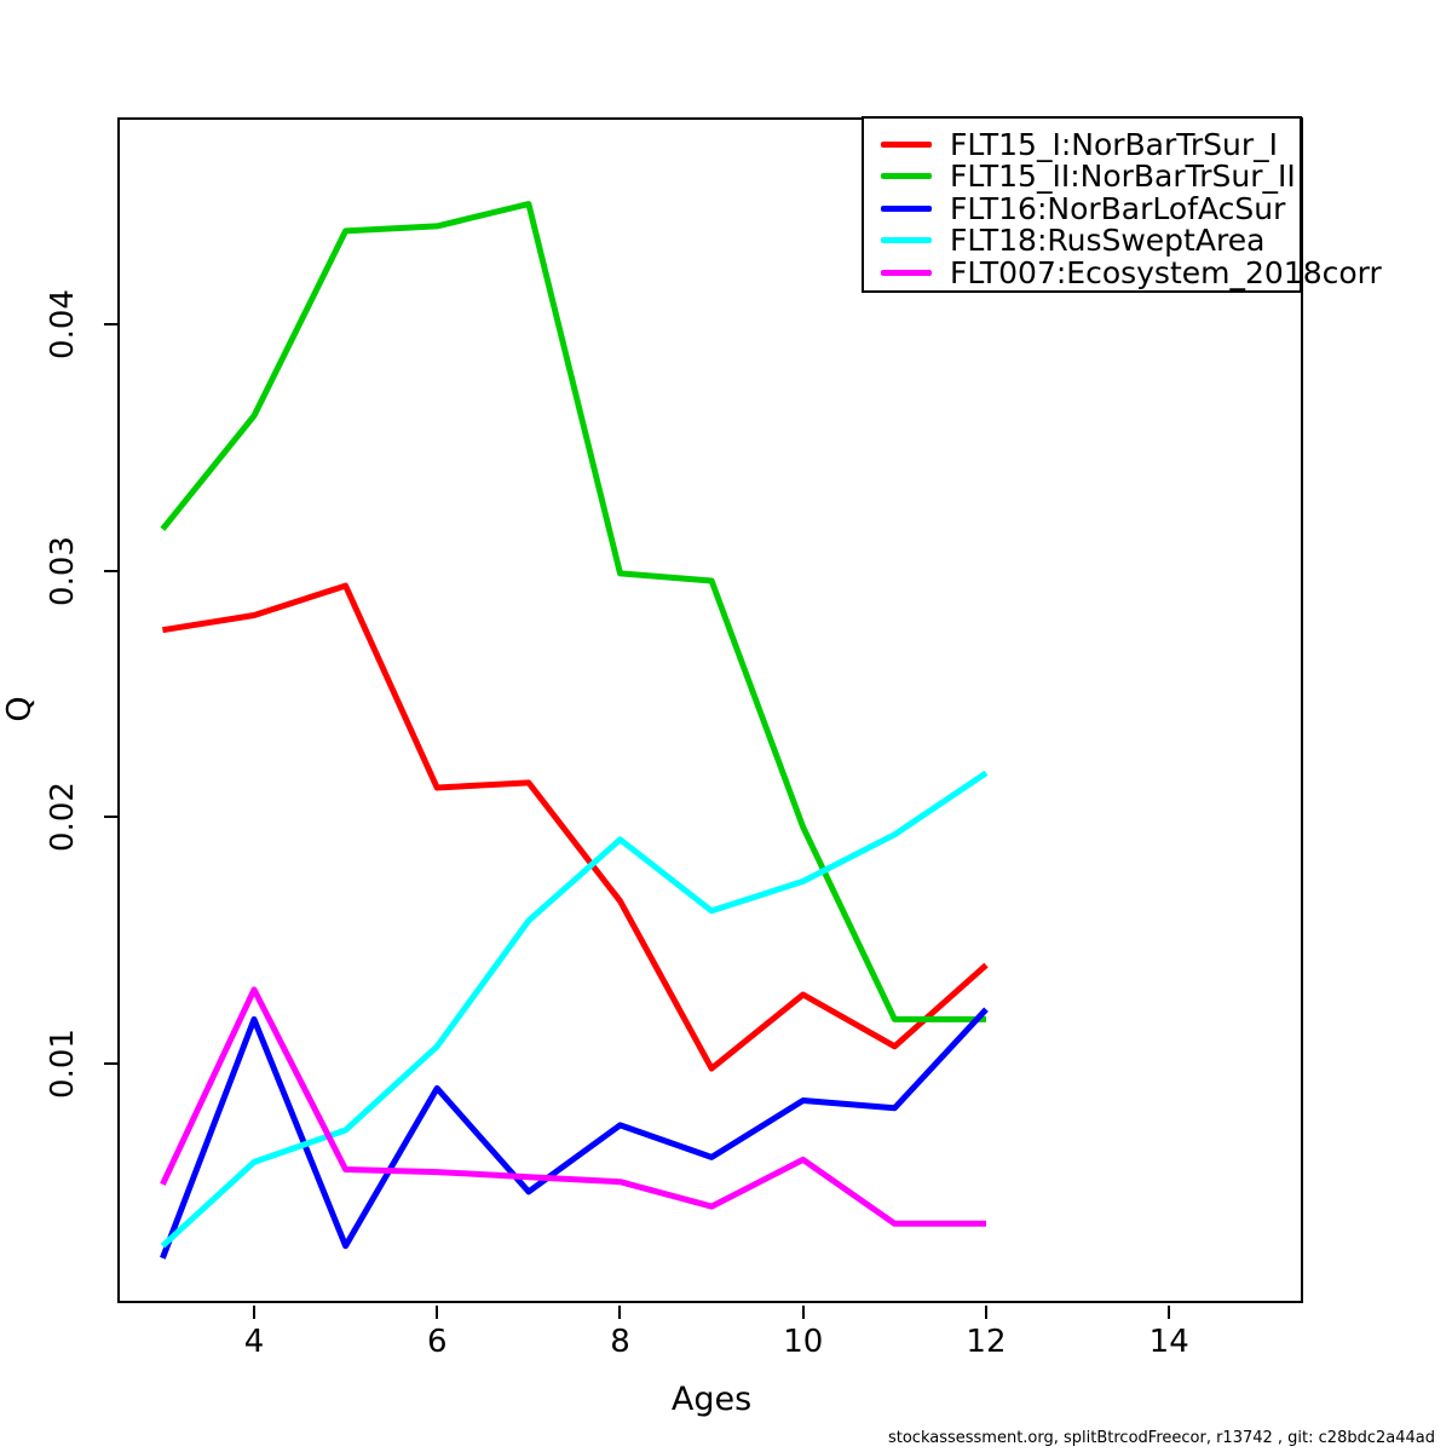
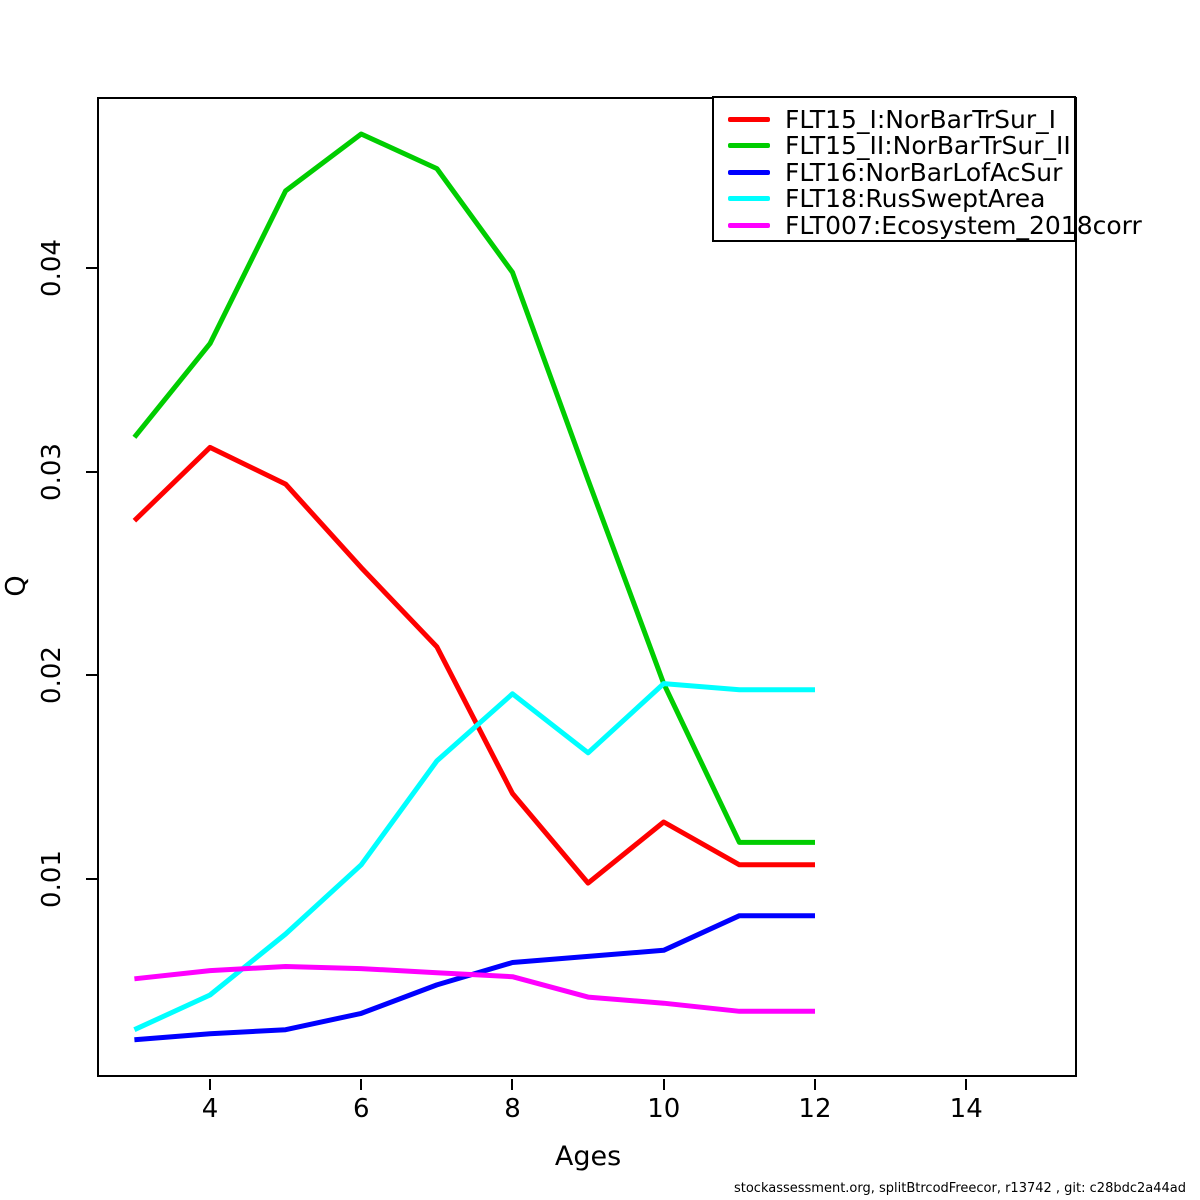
FLT15_I:NorBarTrSur_I/4: 0.0282 -> 0.0312
FLT16:NorBarLofAcSur/4: 0.0118 -> 0.0024
FLT18:RusSweptArea/4: 0.0060 -> 0.0043
FLT007:Ecosystem_2018corr/4: 0.0130 -> 0.0055
FLT15_I:NorBarTrSur_I/6: 0.0212 -> 0.0253
FLT15_II:NorBarTrSur_II/6: 0.0440 -> 0.0466
FLT16:NorBarLofAcSur/6: 0.0090 -> 0.0034
FLT15_I:NorBarTrSur_I/8: 0.0166 -> 0.0142
FLT15_II:NorBarTrSur_II/8: 0.0299 -> 0.0398
FLT16:NorBarLofAcSur/8: 0.0075 -> 0.0059
FLT16:NorBarLofAcSur/10: 0.0085 -> 0.0065
FLT18:RusSweptArea/10: 0.0174 -> 0.0196
FLT007:Ecosystem_2018corr/10: 0.0061 -> 0.0039
FLT15_I:NorBarTrSur_I/12: 0.0140 -> 0.0107
FLT16:NorBarLofAcSur/12: 0.0122 -> 0.0082
FLT18:RusSweptArea/12: 0.0218 -> 0.0193
